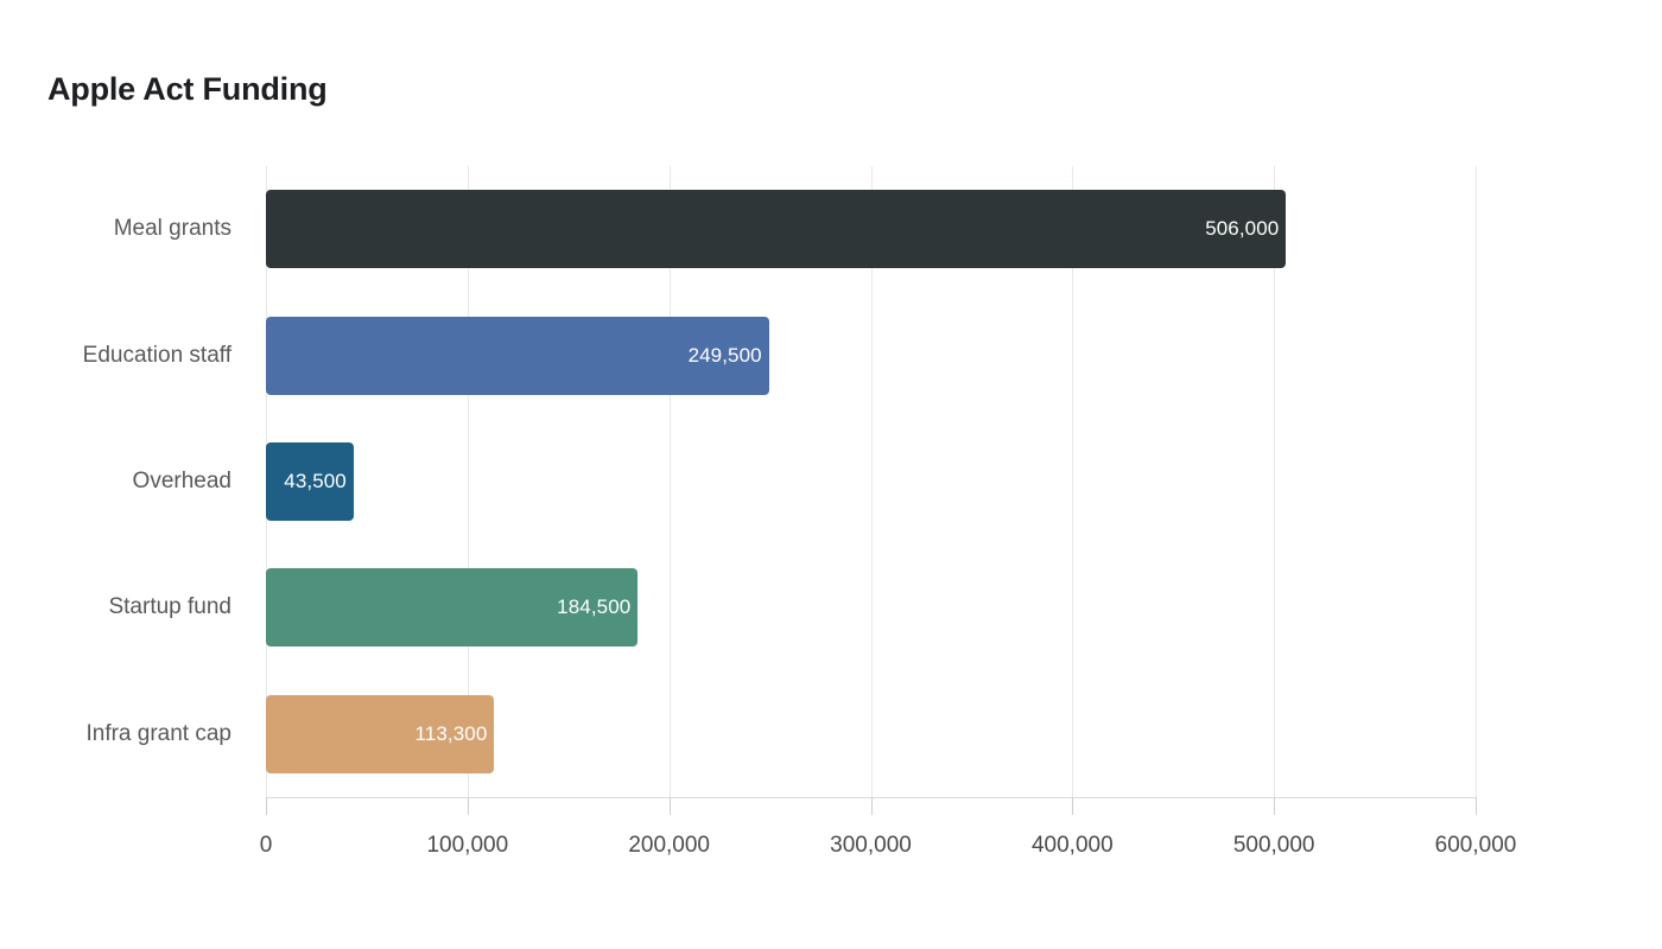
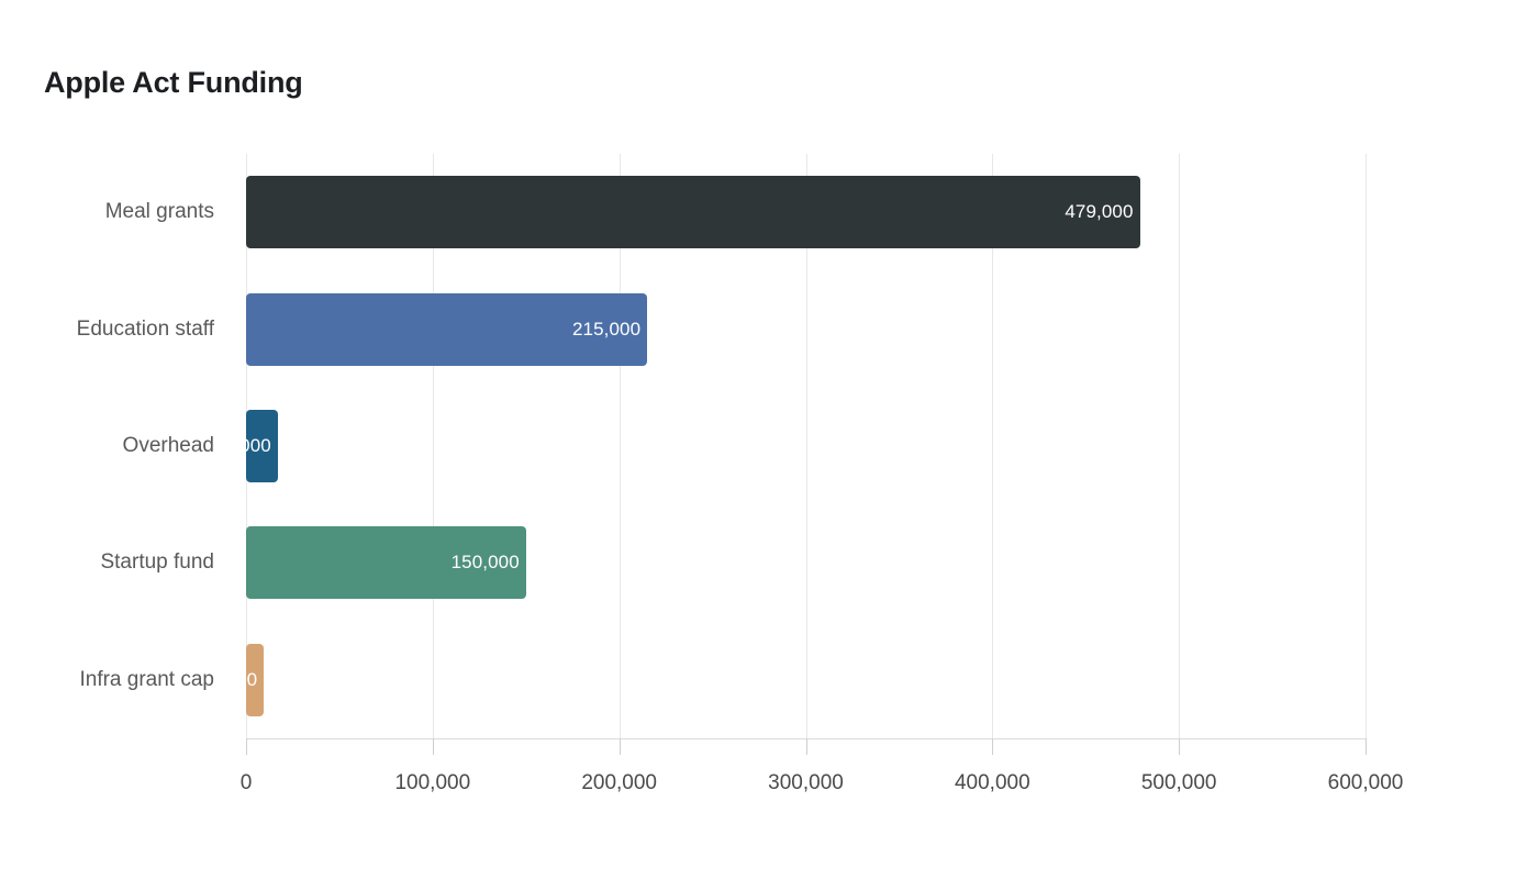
Meal grants: 506,000 -> 479,000
Education staff: 249,500 -> 215,000
Overhead: 43,500 -> 17,000
Startup fund: 184,500 -> 150,000
Infra grant cap: 113,300 -> 9,500
